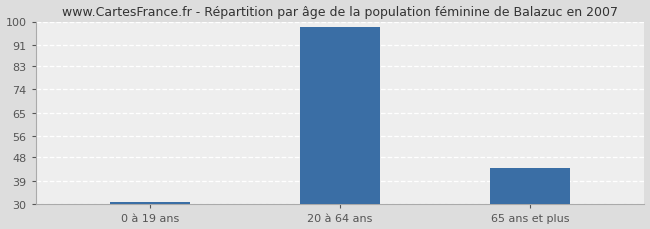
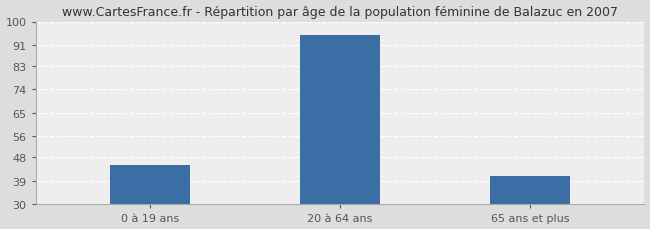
0 à 19 ans: 31 -> 45
20 à 64 ans: 98 -> 95
65 ans et plus: 44 -> 41
